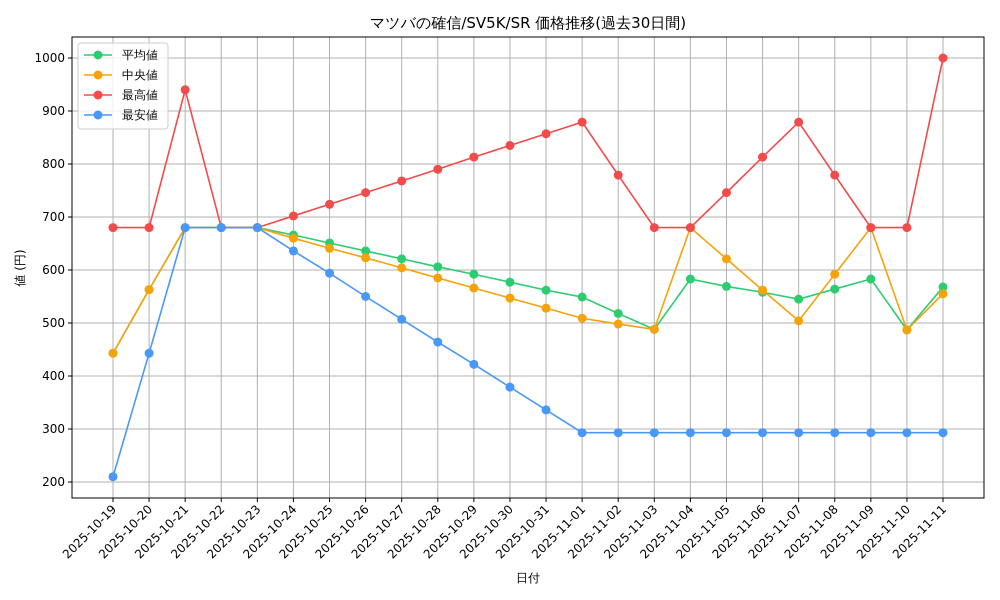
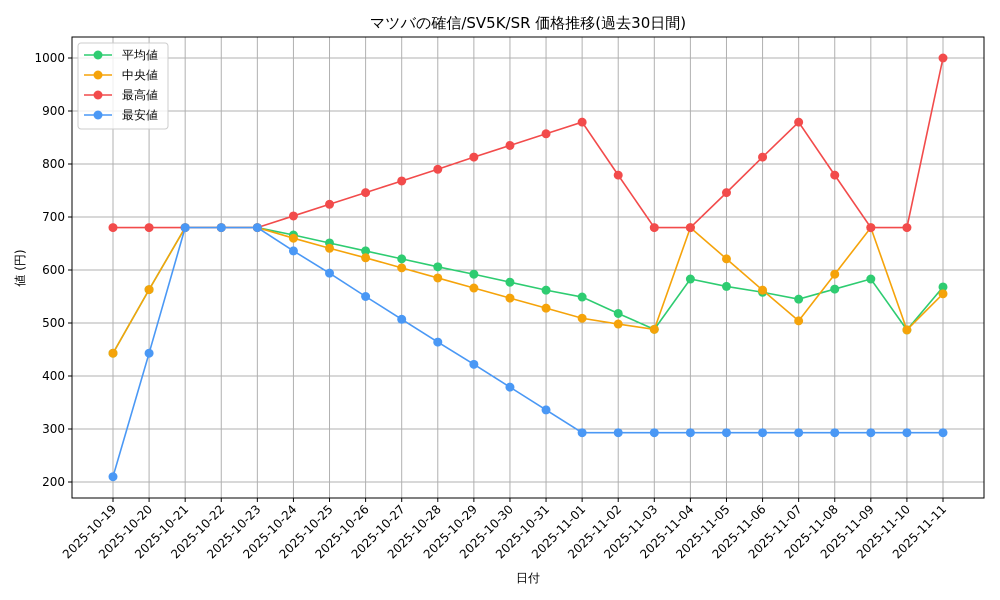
最高値/2025-10-21: 940 -> 680
